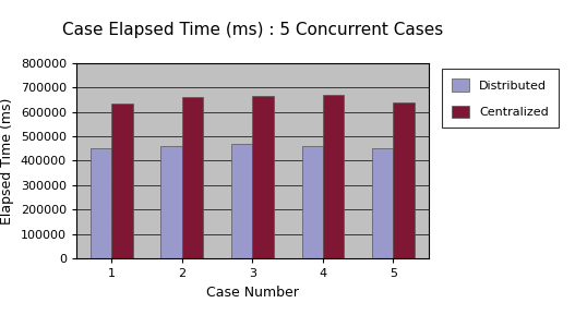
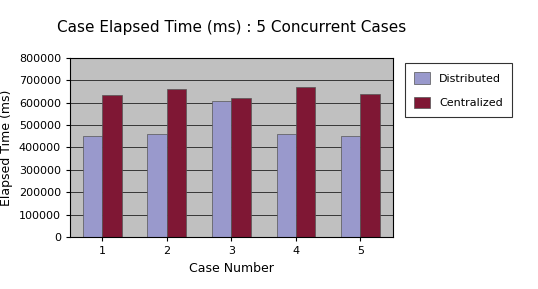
Distributed/3: 468000 -> 605000
Centralized/3: 665000 -> 620000
